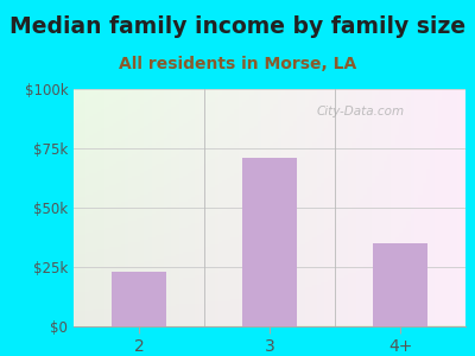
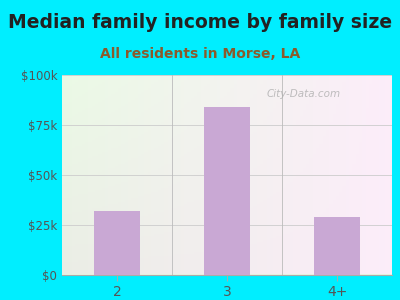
2: $23k -> $32k
3: $71k -> $84k
4+: $35k -> $29k
